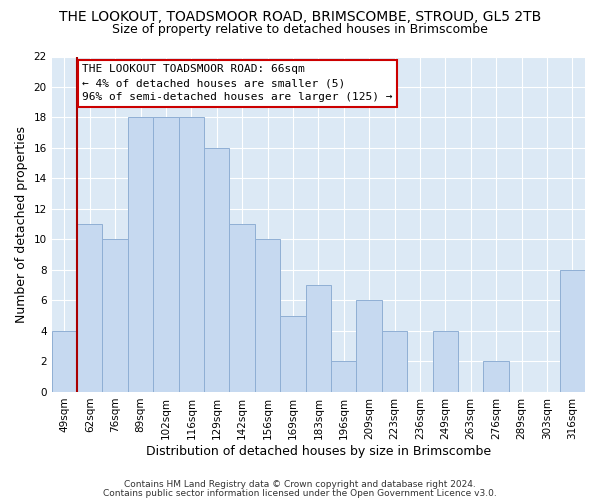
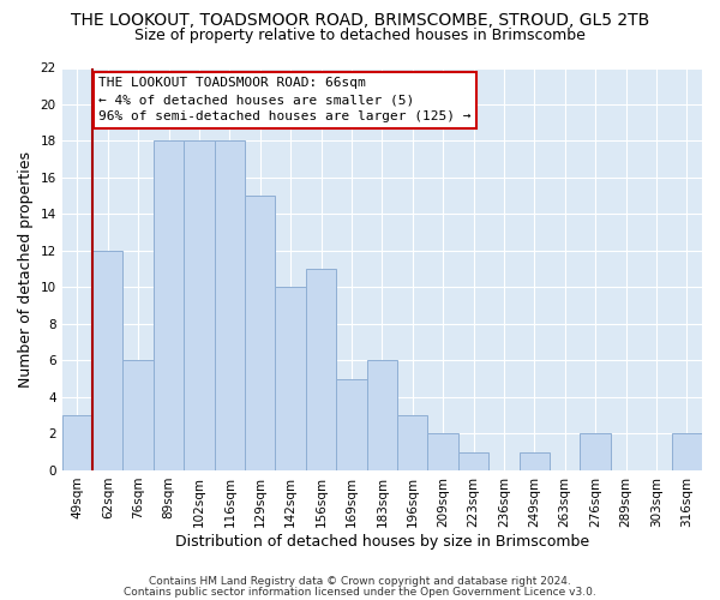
49sqm: 4 -> 3
62sqm: 11 -> 12
76sqm: 10 -> 6
129sqm: 16 -> 15
142sqm: 11 -> 10
156sqm: 10 -> 11
183sqm: 7 -> 6
196sqm: 2 -> 3
209sqm: 6 -> 2
223sqm: 4 -> 1
249sqm: 4 -> 1
316sqm: 8 -> 2
